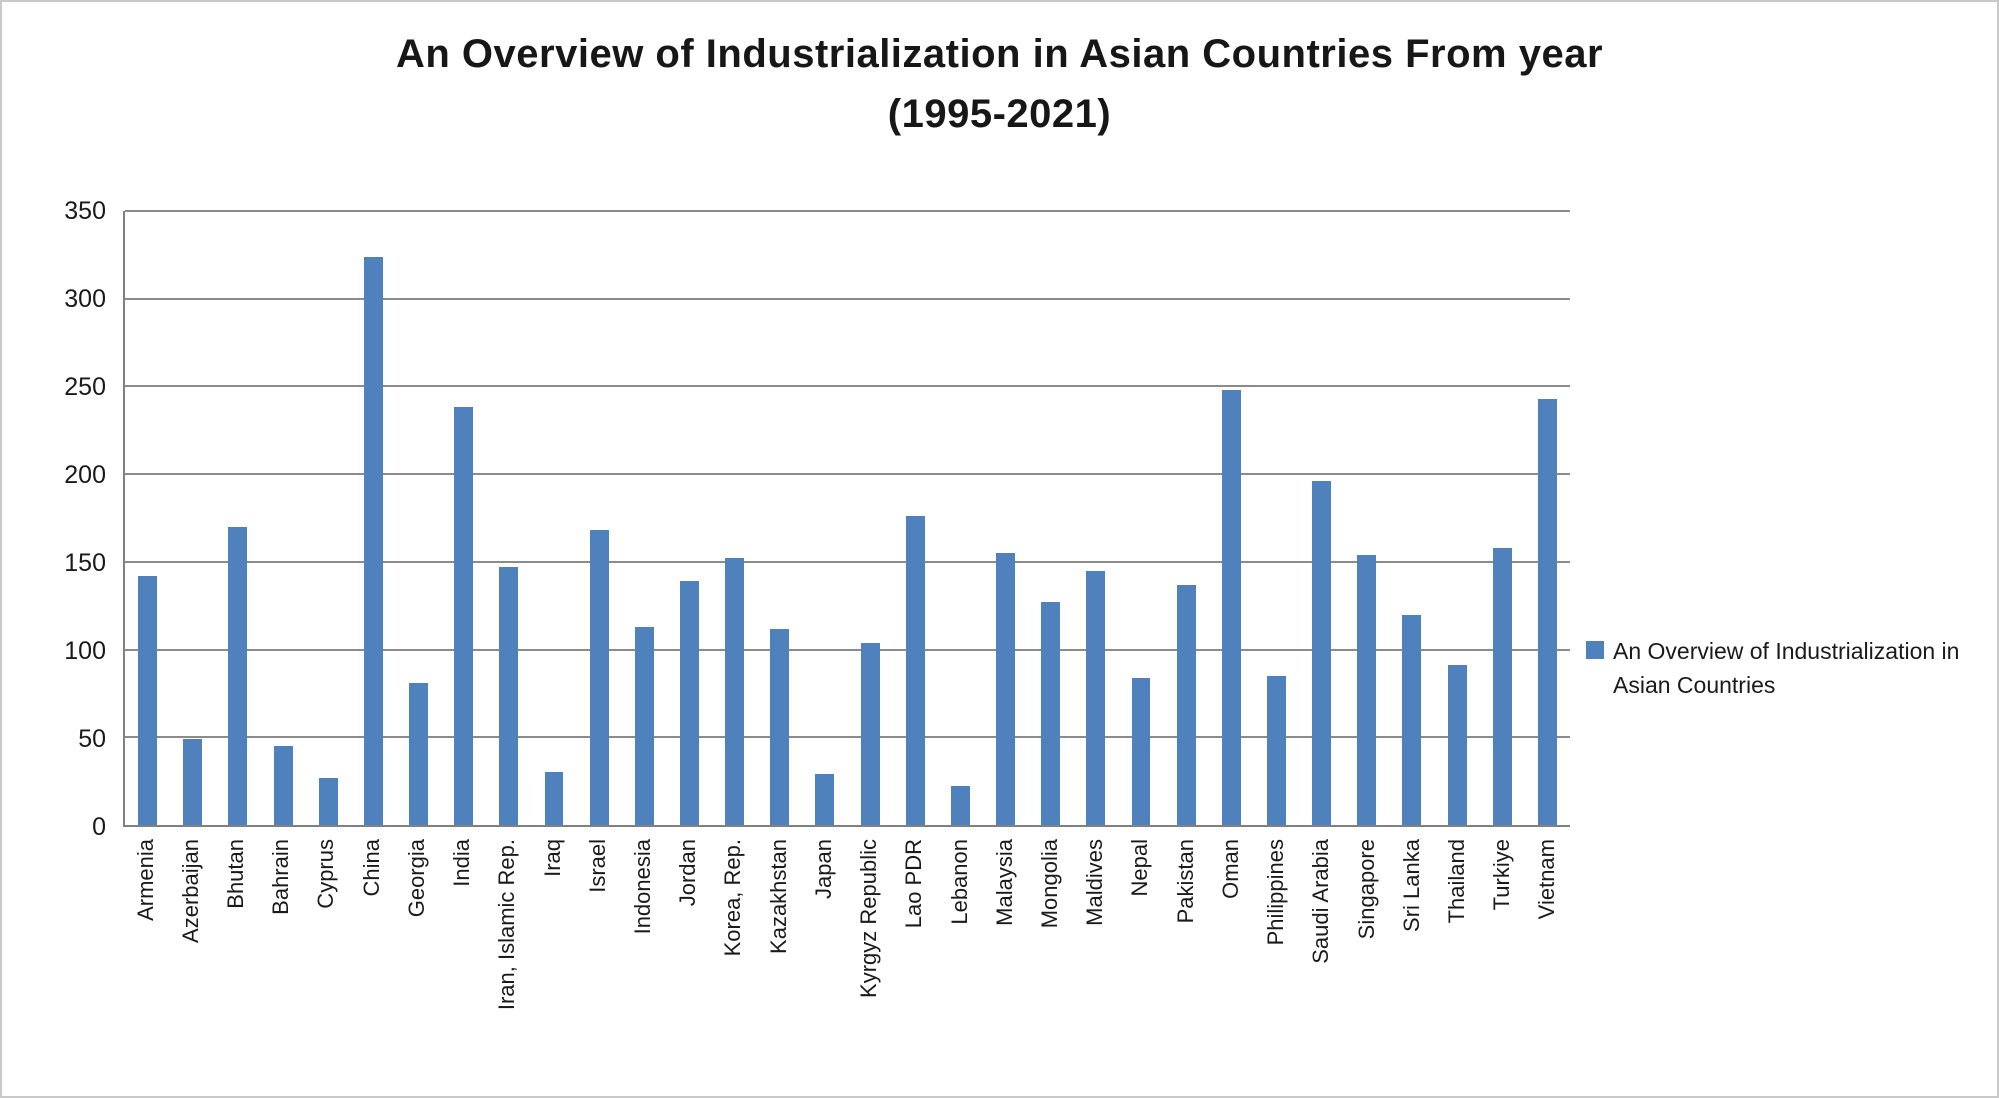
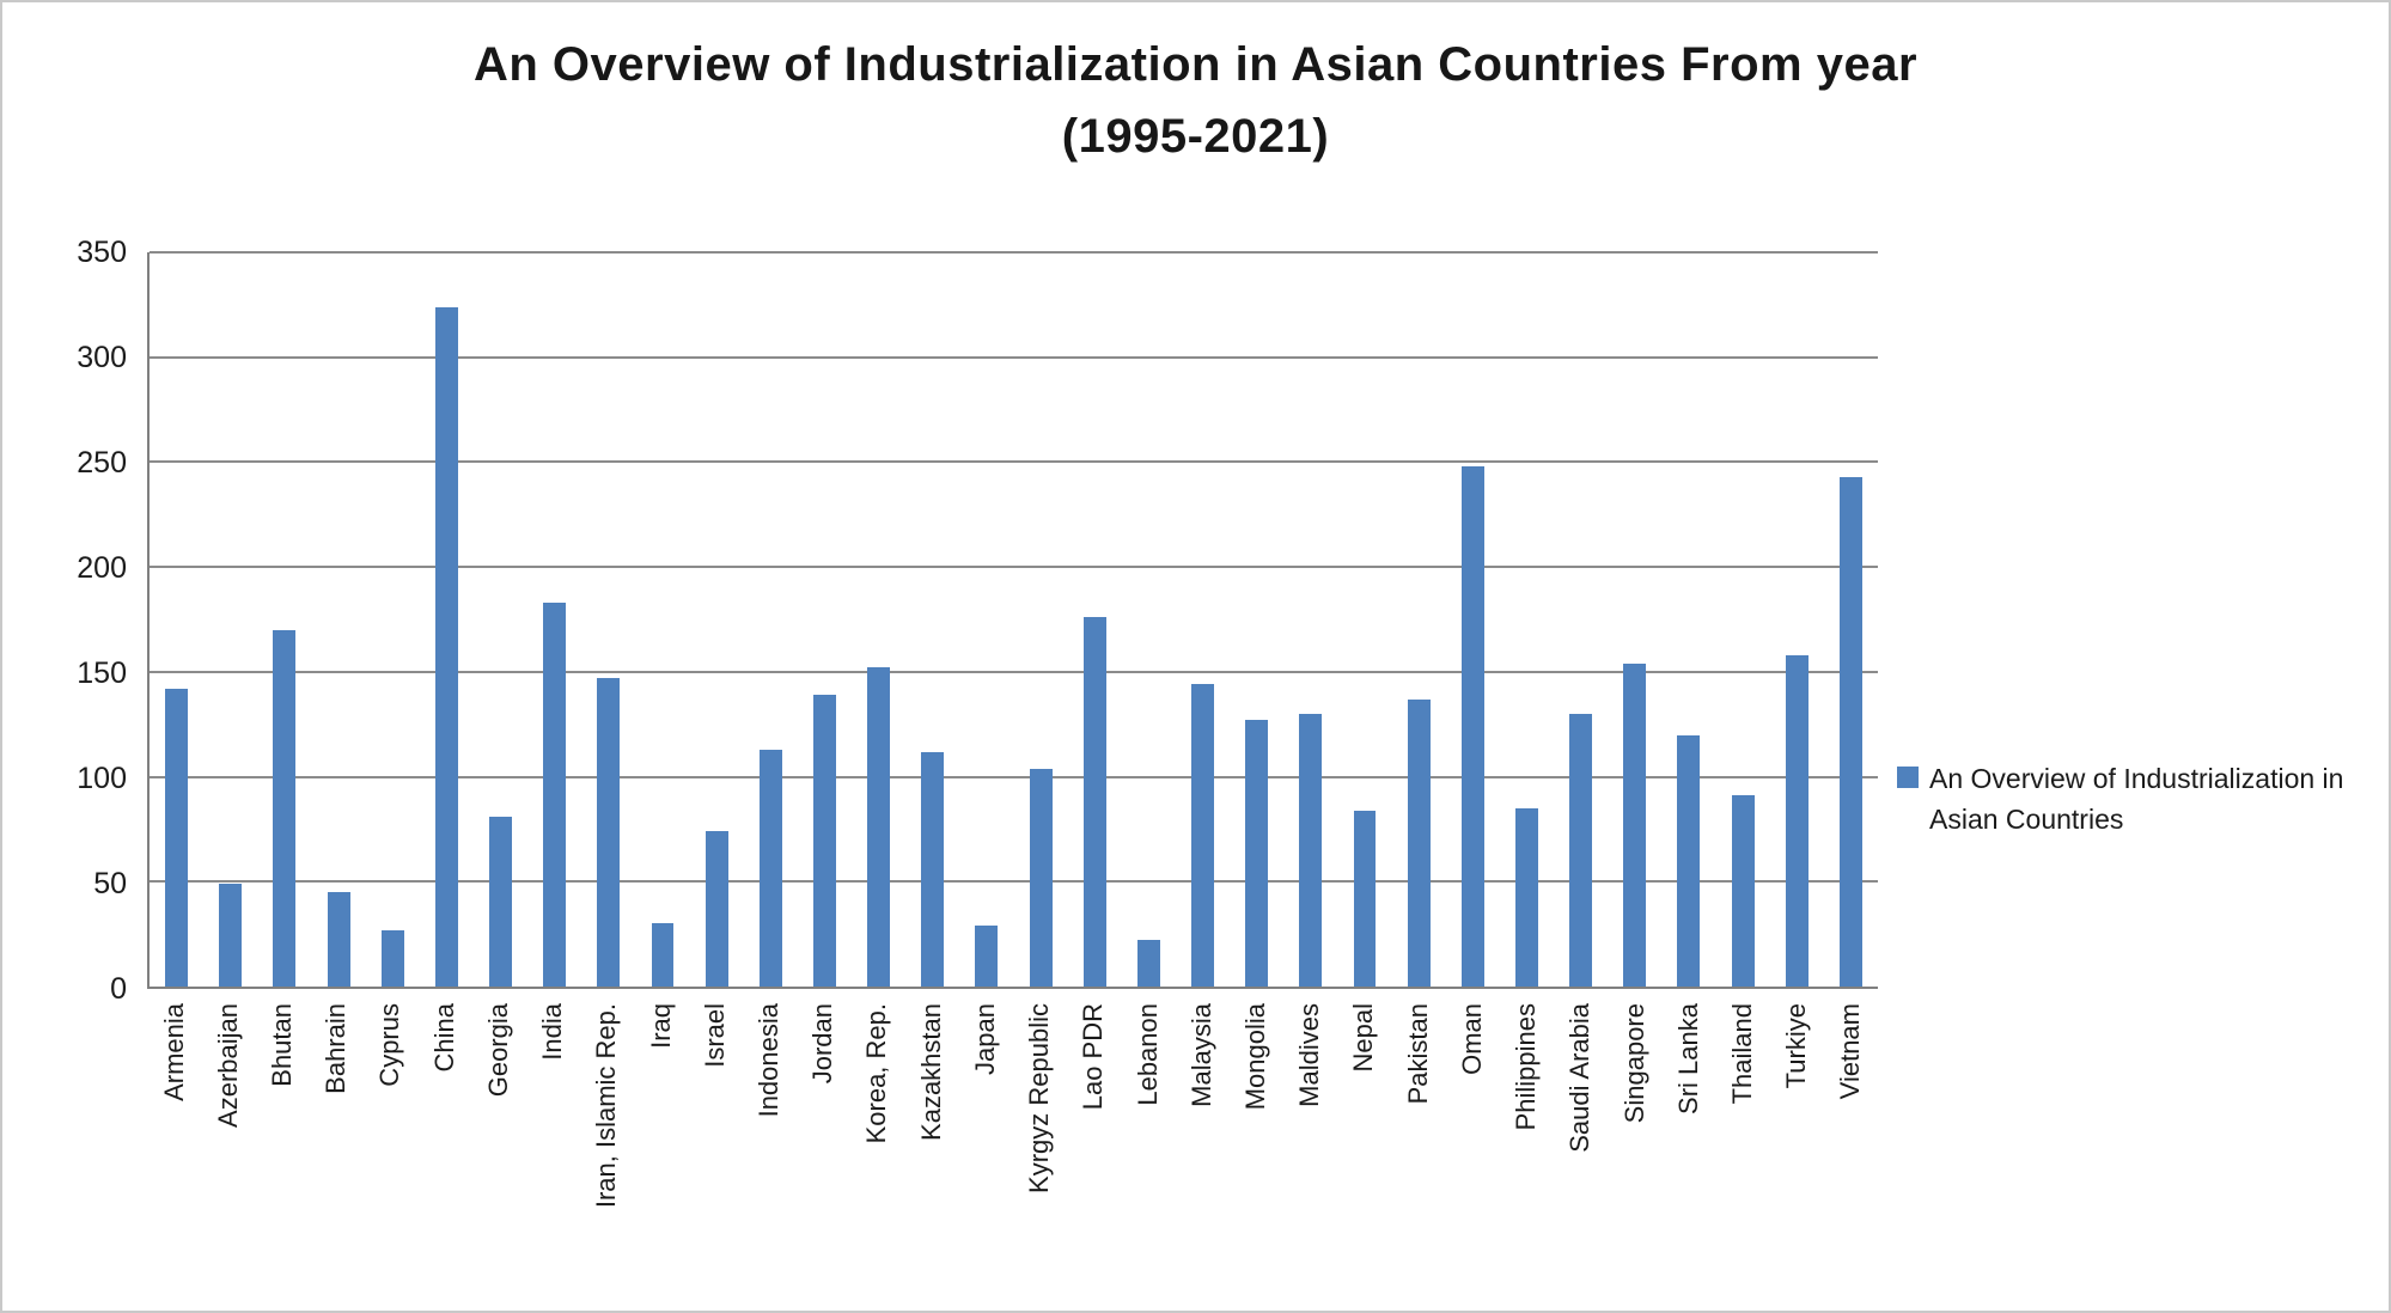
India: 238 -> 183
Israel: 168 -> 74
Malaysia: 155 -> 144
Maldives: 145 -> 130
Saudi Arabia: 196 -> 130
